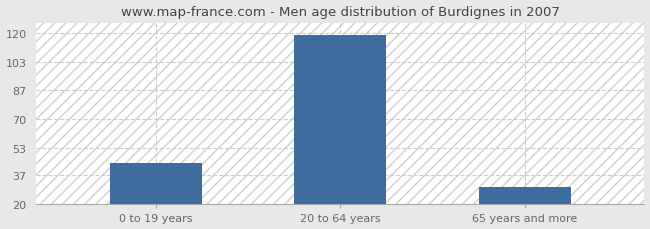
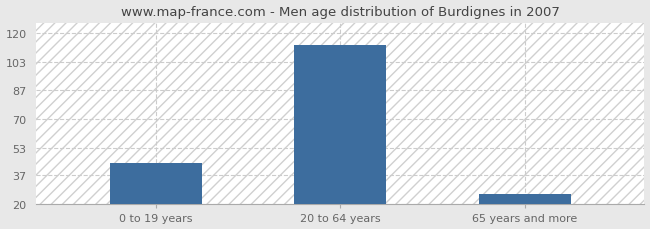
20 to 64 years: 119 -> 113
65 years and more: 30 -> 26
